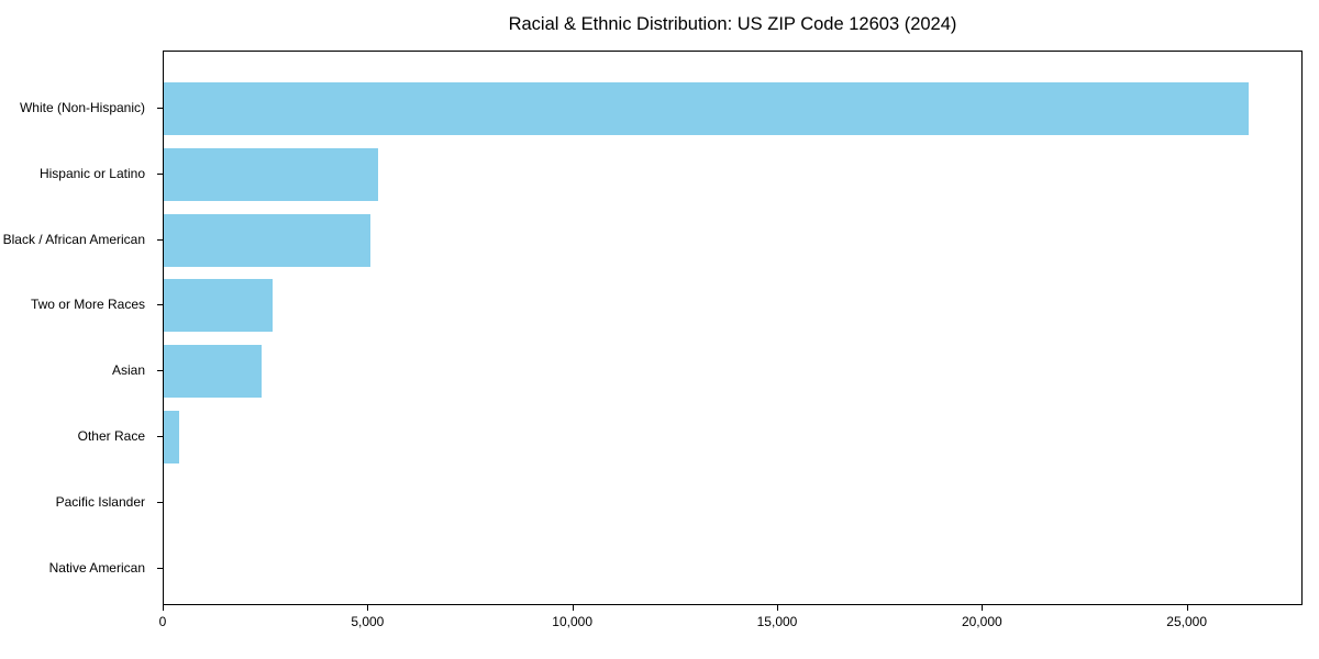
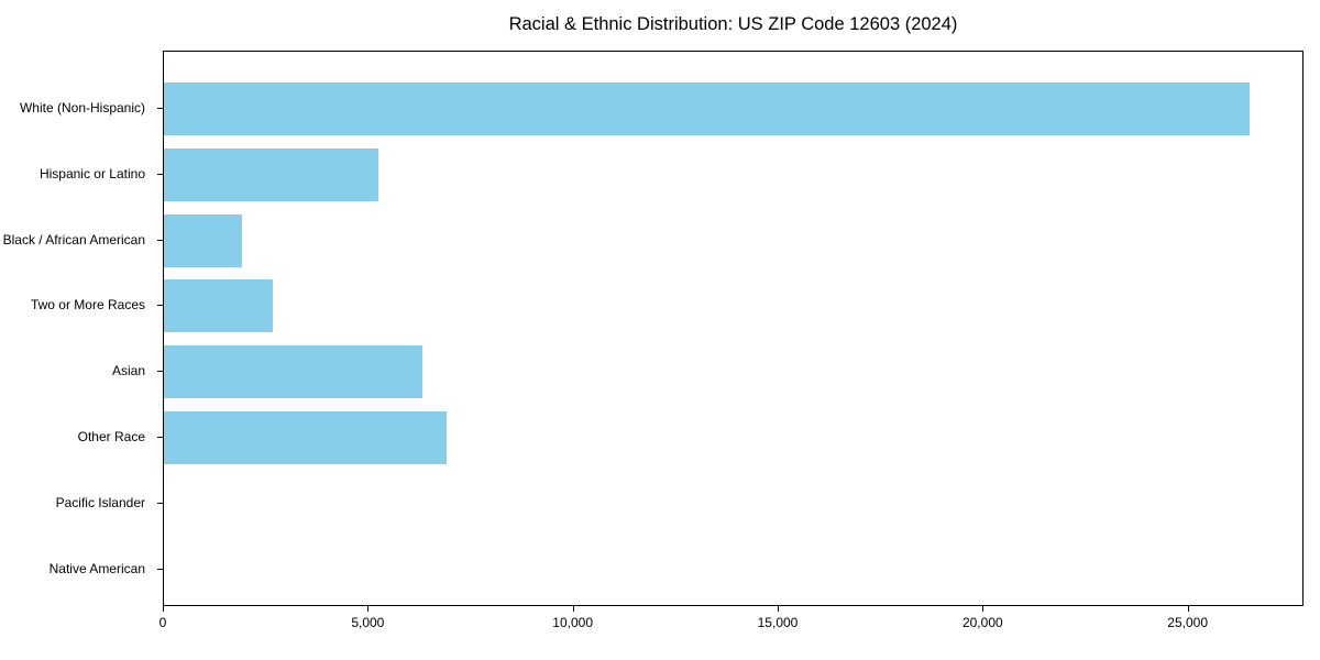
Black / African American: 5000 -> 1900
Asian: 2400 -> 6300
Other Race: 400 -> 6900
